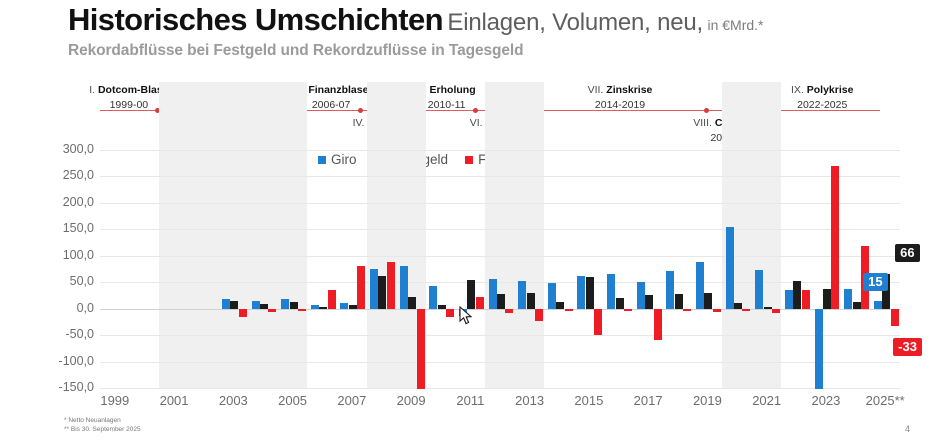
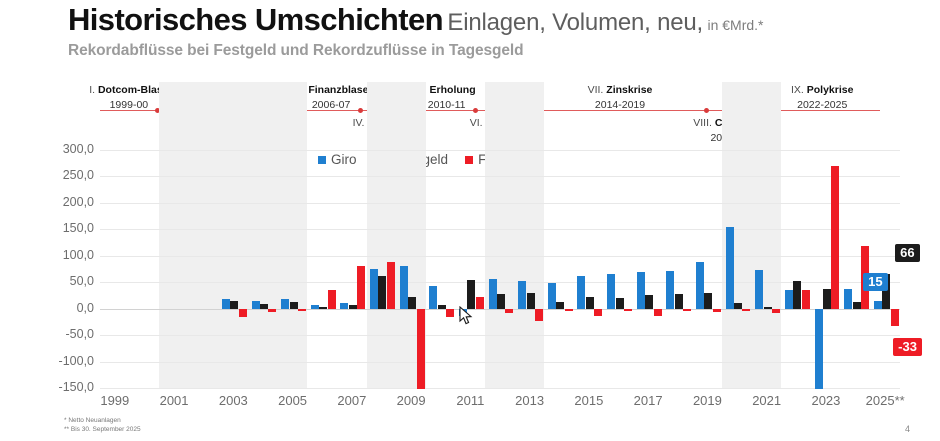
Tagesgeld/2015: 60 -> 20
Festgeld/2015: -50 -> -10
Giro/2017: 50 -> 70
Festgeld/2017: -60 -> -10
